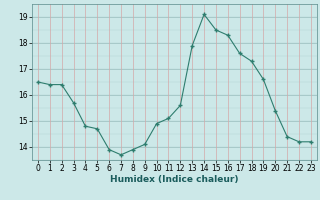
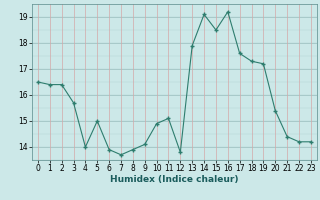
4: 14.8 -> 14.0
5: 14.7 -> 15.0
12: 15.6 -> 13.8
16: 18.3 -> 19.2
19: 16.6 -> 17.2
